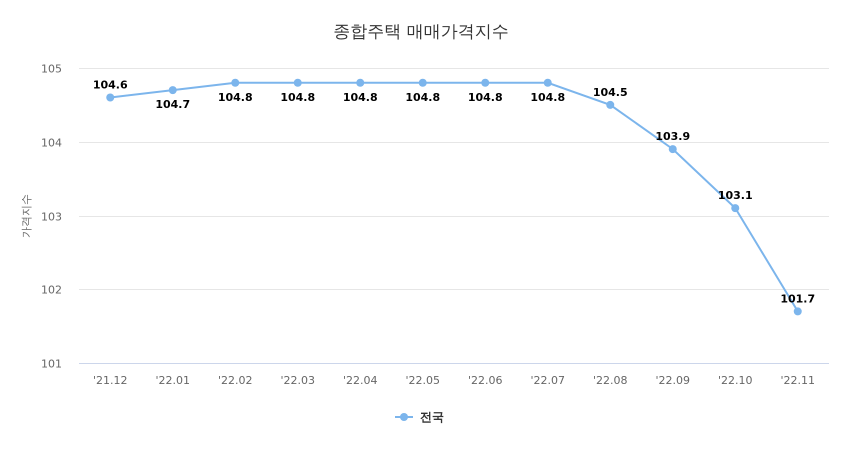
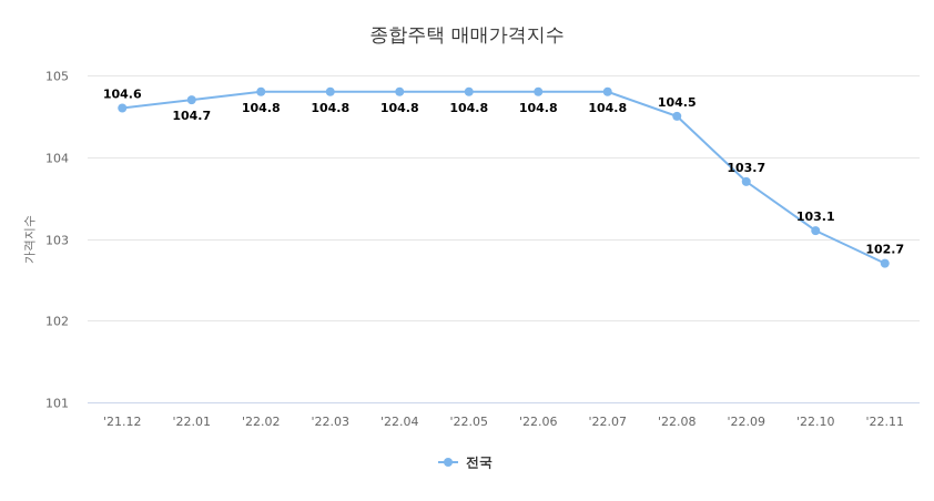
'22.09: 103.9 -> 103.7
'22.11: 101.7 -> 102.7
